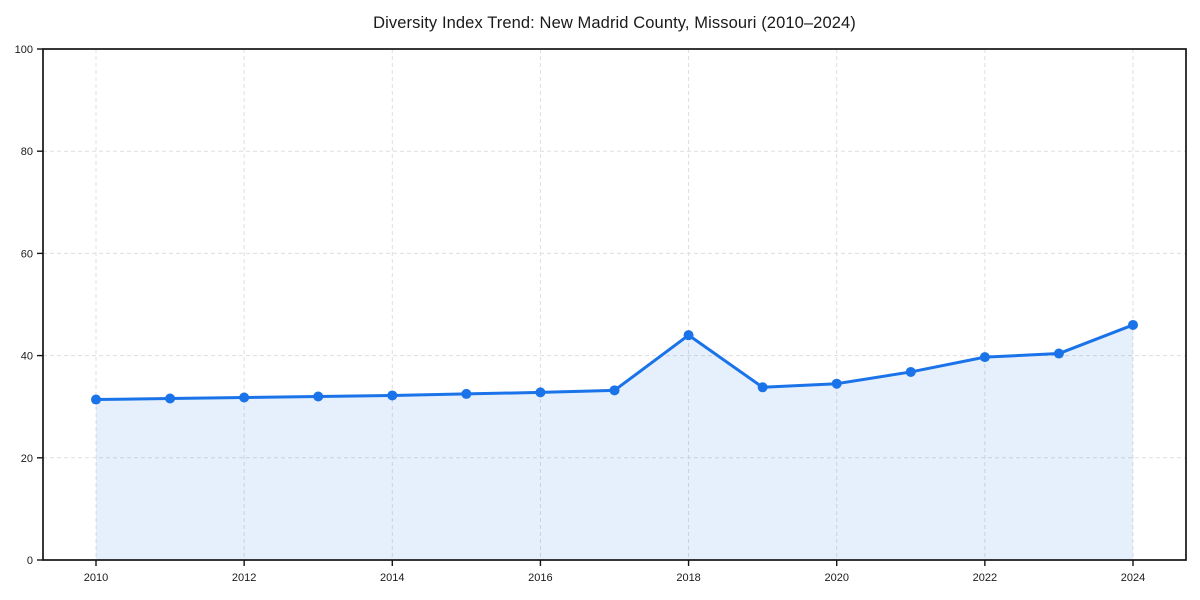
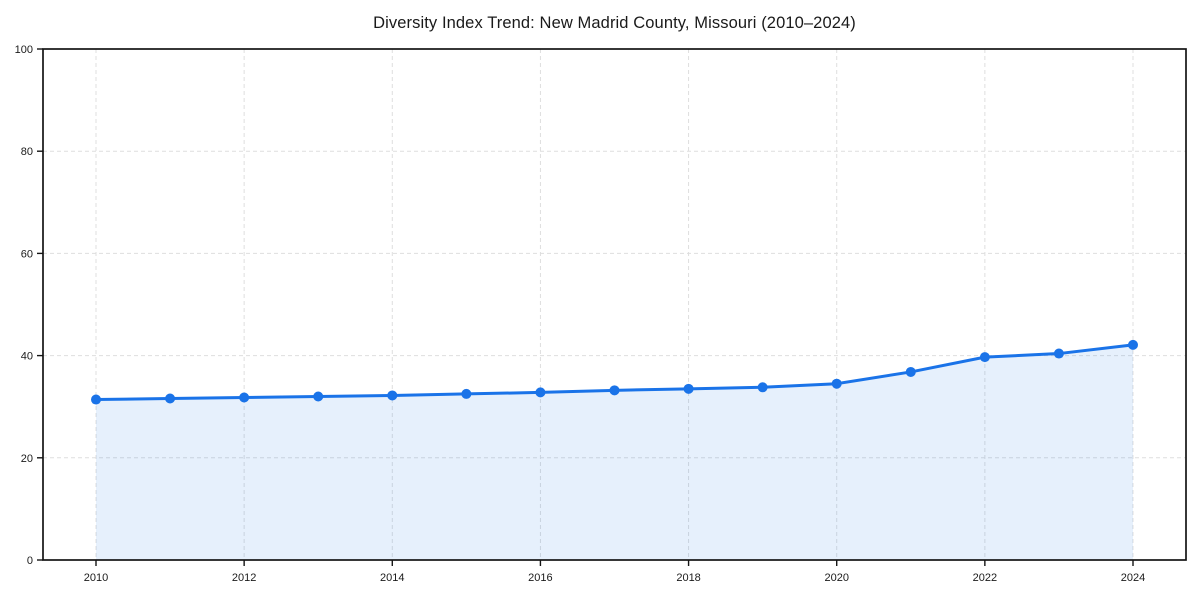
2018: 44 -> 34
2024: 46 -> 42
